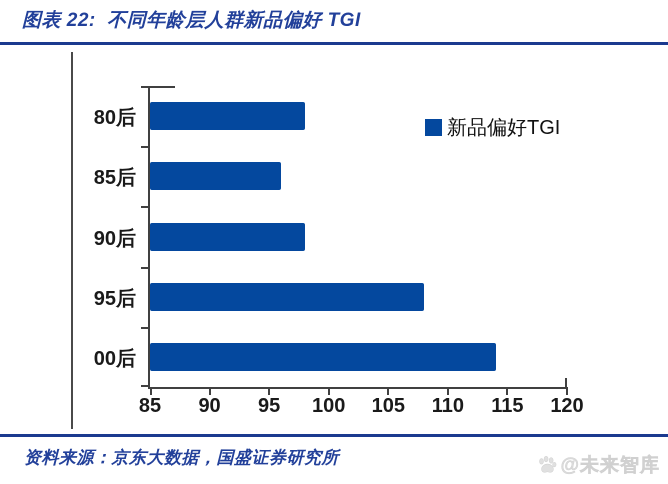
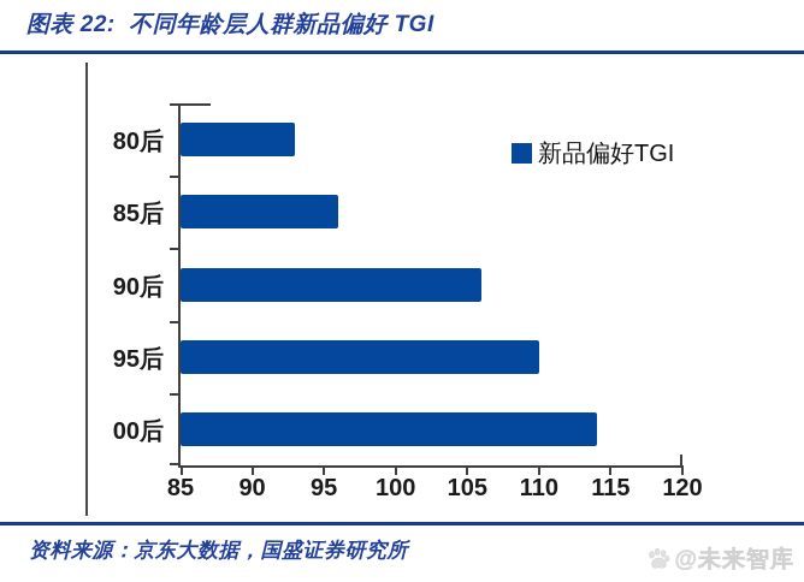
80后: 98 -> 93
90后: 98 -> 106
95后: 108 -> 110
